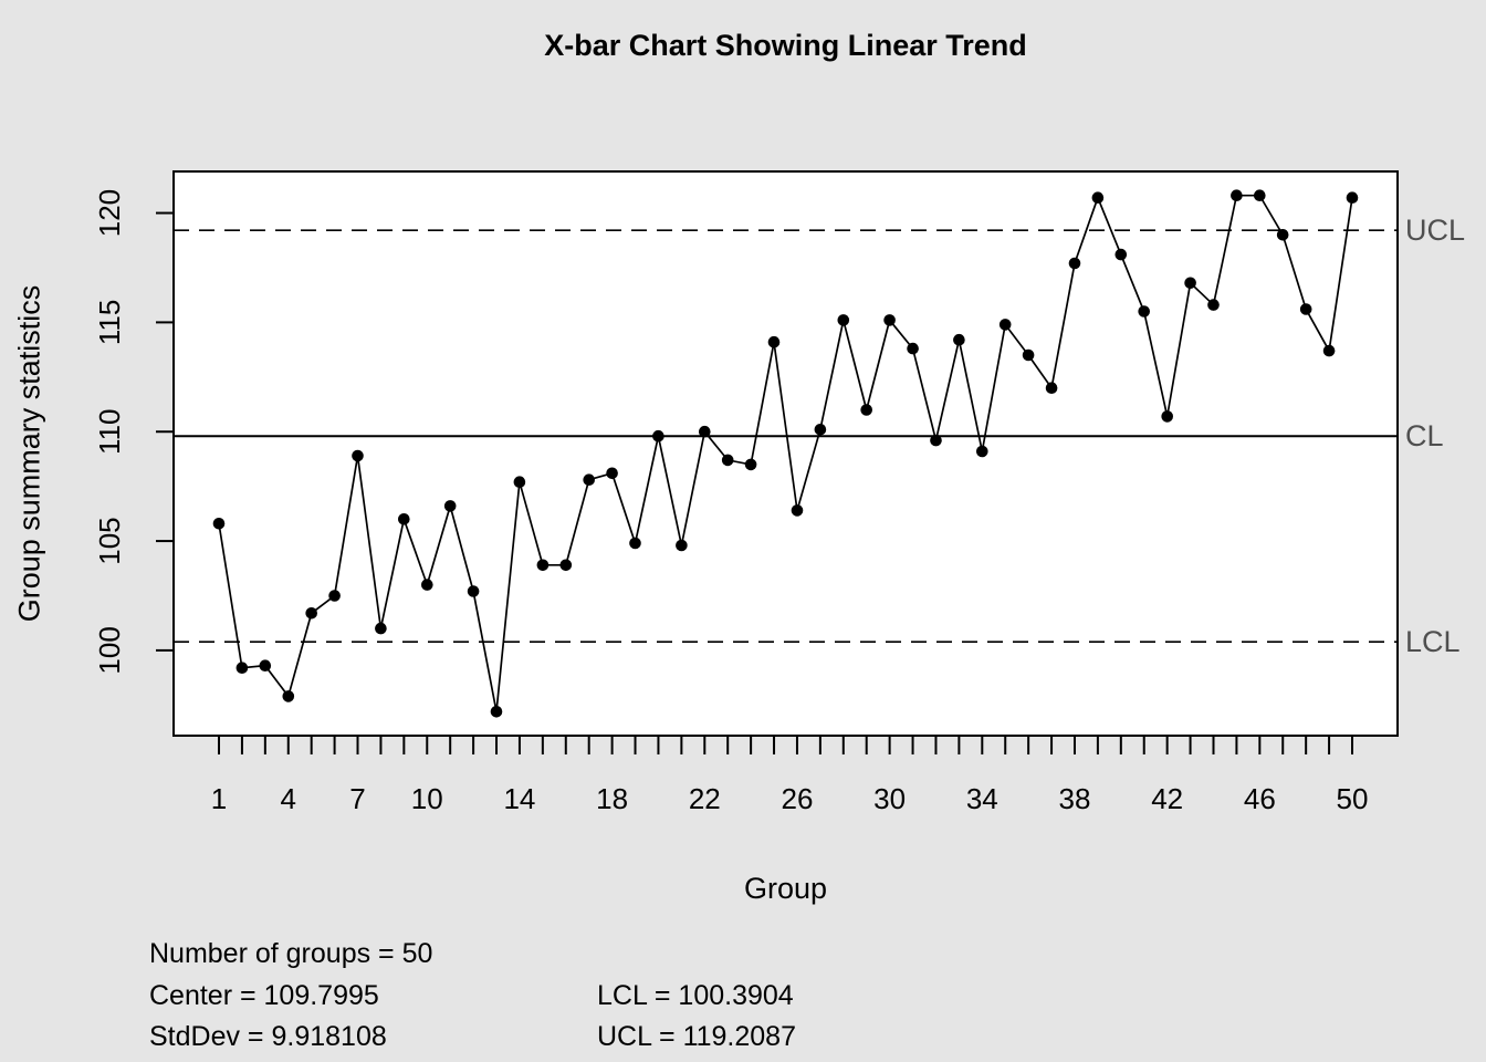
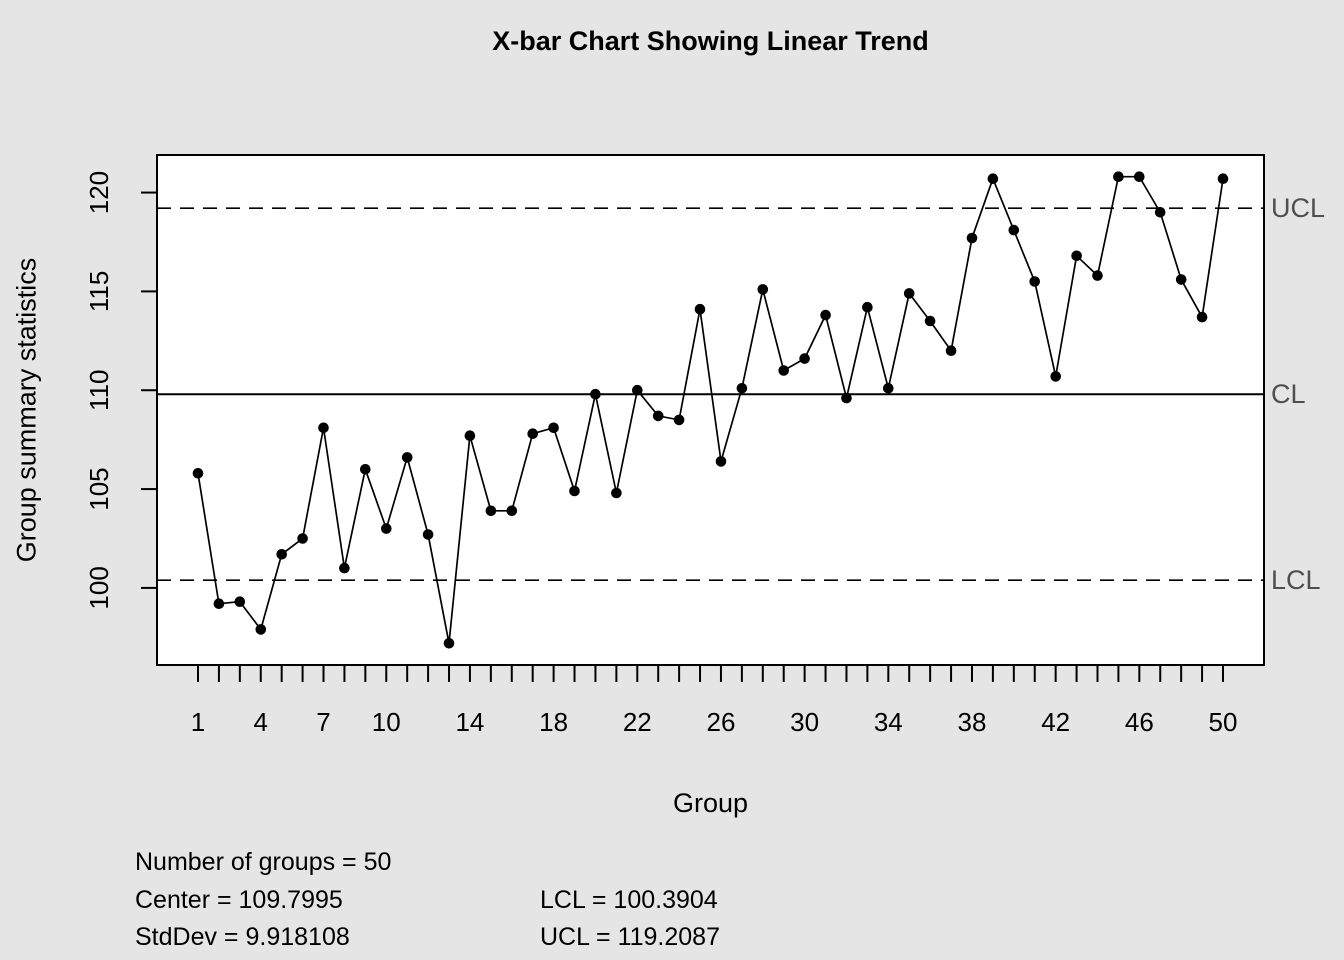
7: 108.9 -> 108.1
30: 115.1 -> 111.6
34: 109.1 -> 110.1
